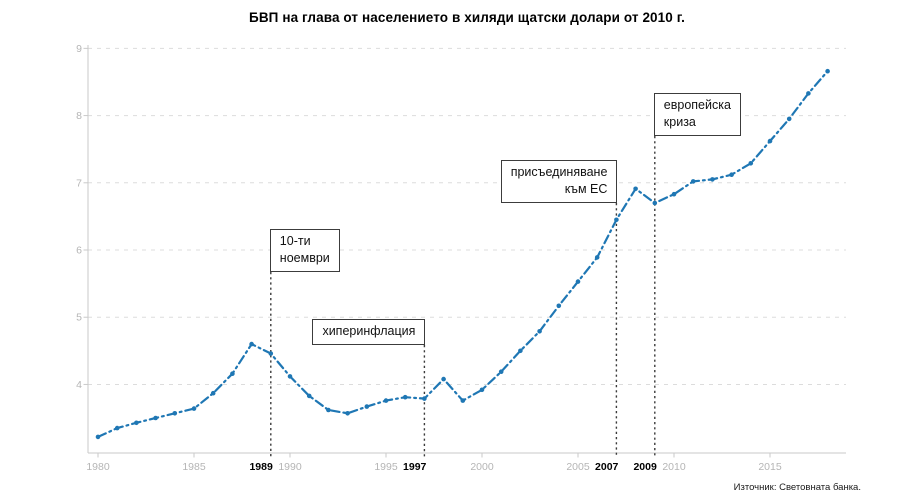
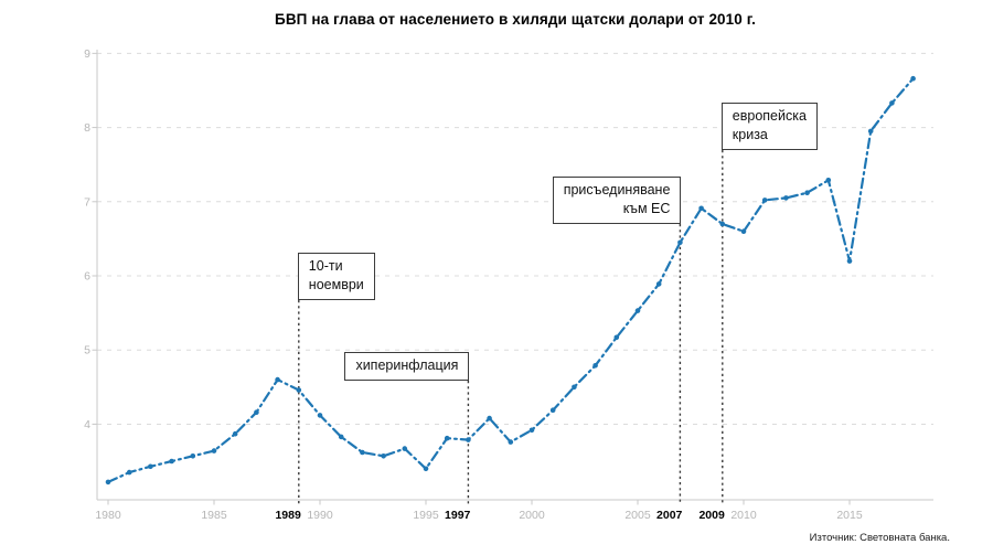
1995: 3.8 -> 3.4
2010: 6.8 -> 6.6
2015: 7.6 -> 6.2
